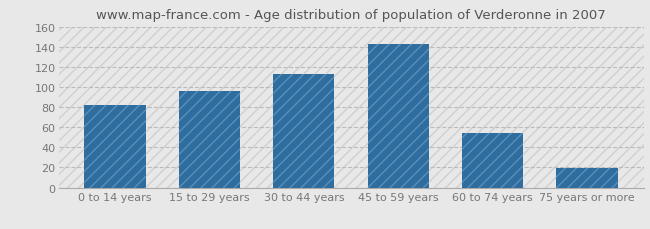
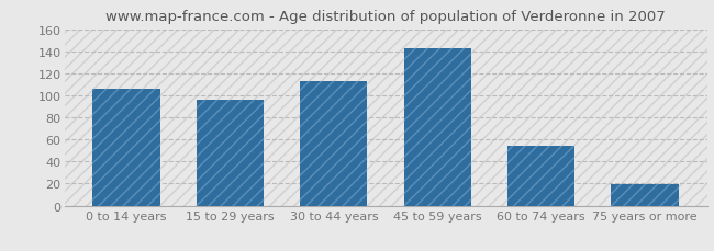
0 to 14 years: 82 -> 106
